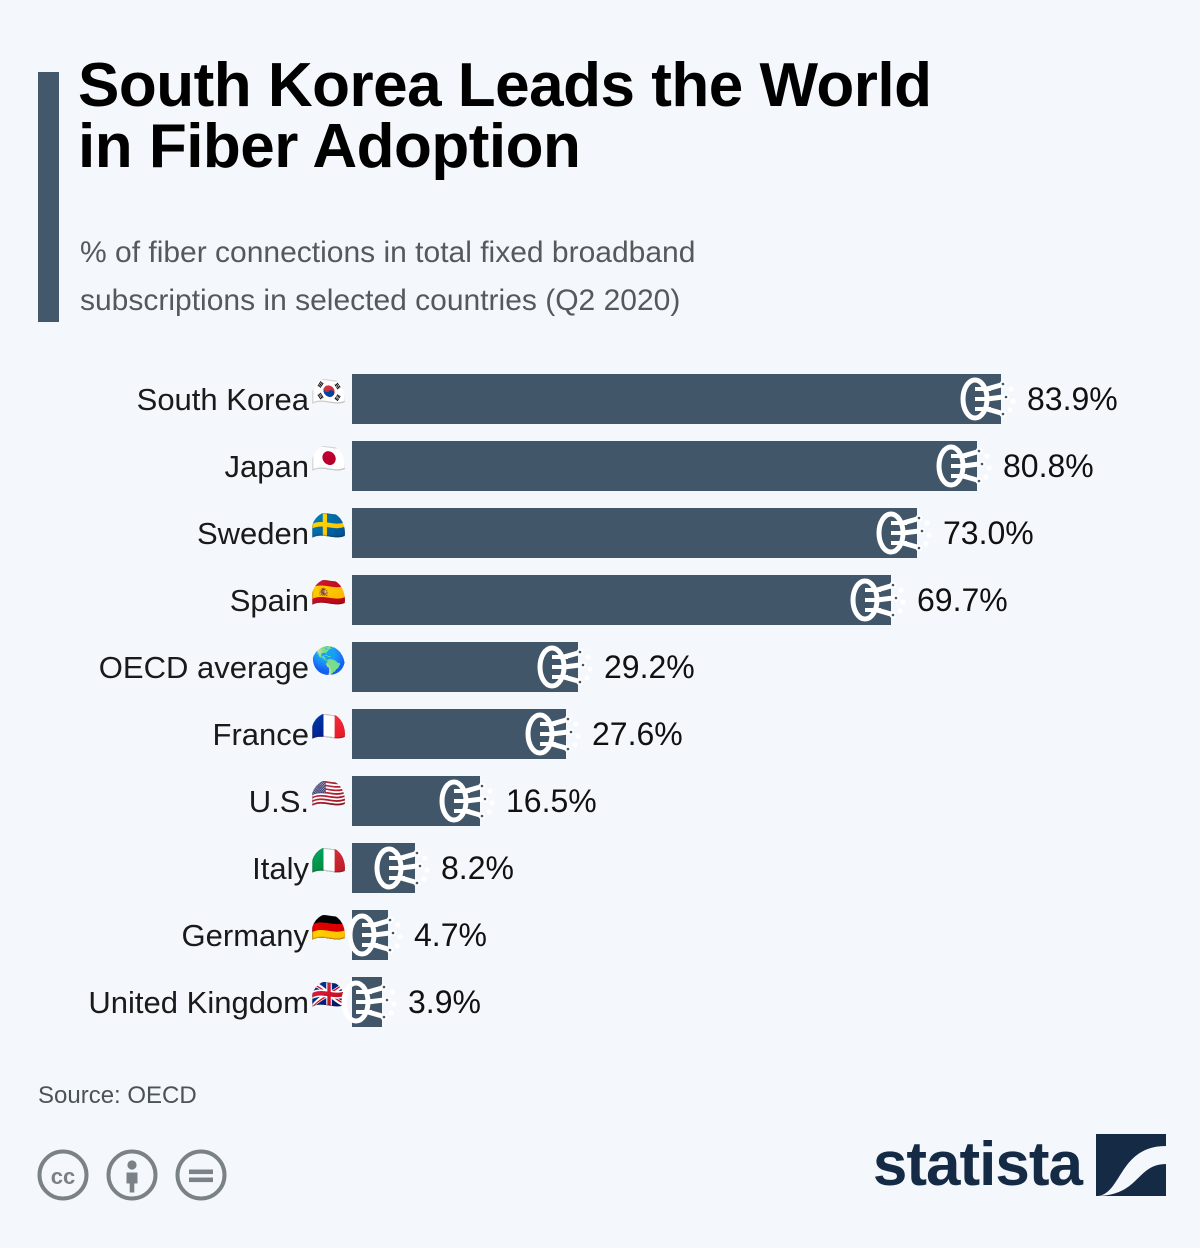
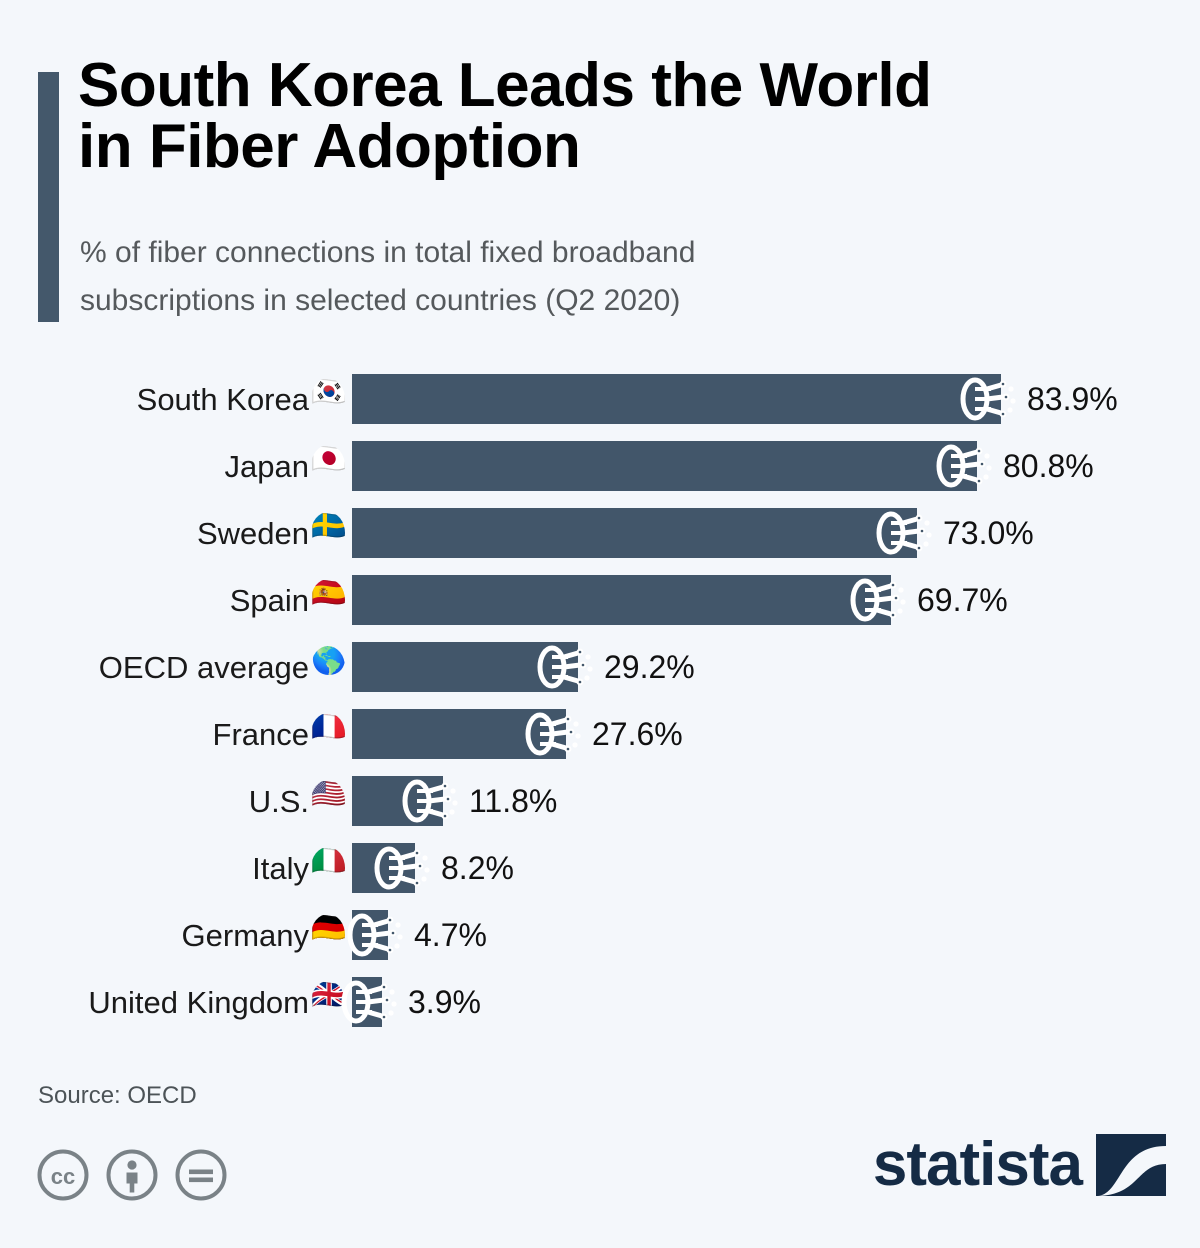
U.S.: 16.5% -> 11.8%
